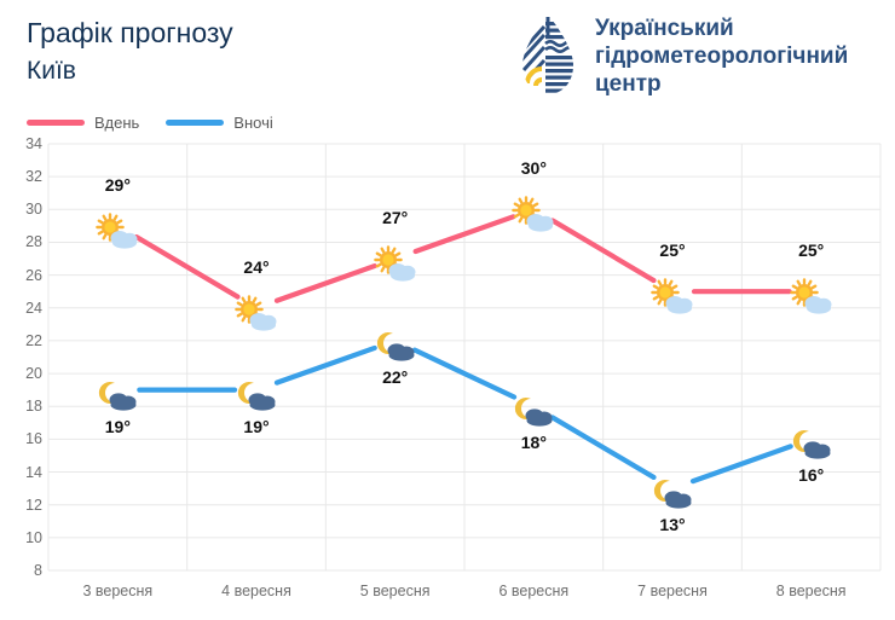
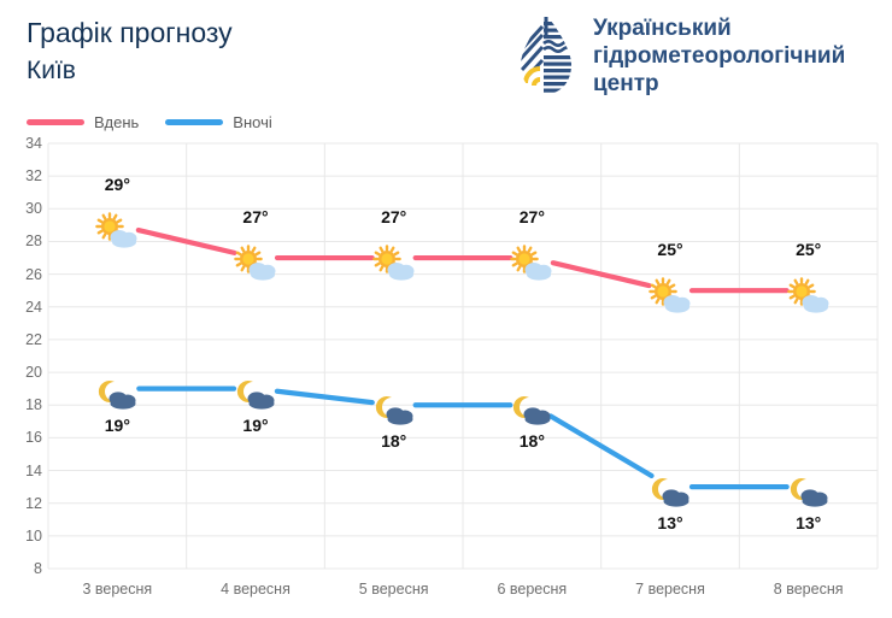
Вдень/4 вересня: 24° -> 27°
Вночі/5 вересня: 22° -> 18°
Вдень/6 вересня: 30° -> 27°
Вночі/8 вересня: 16° -> 13°
